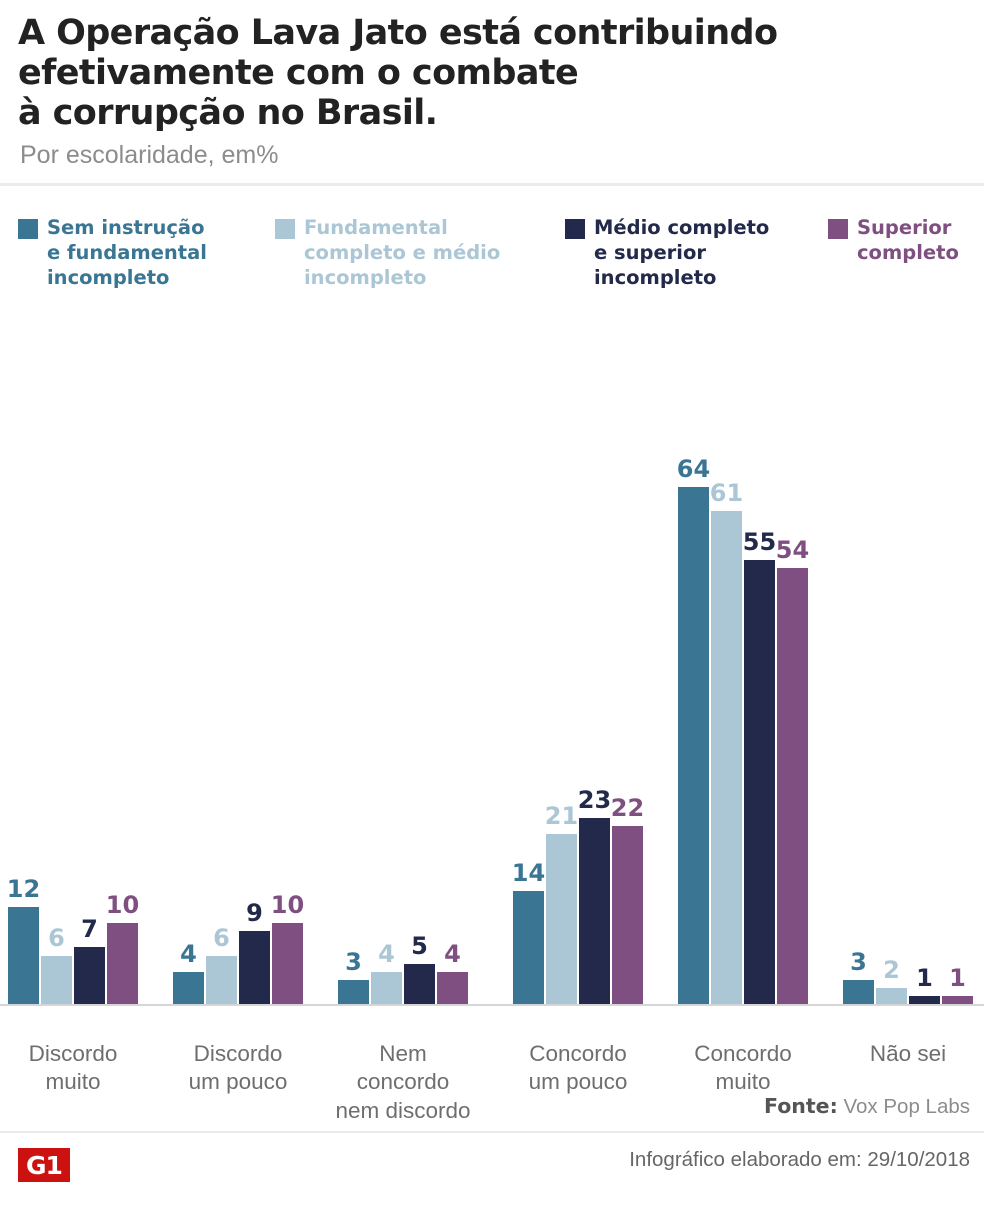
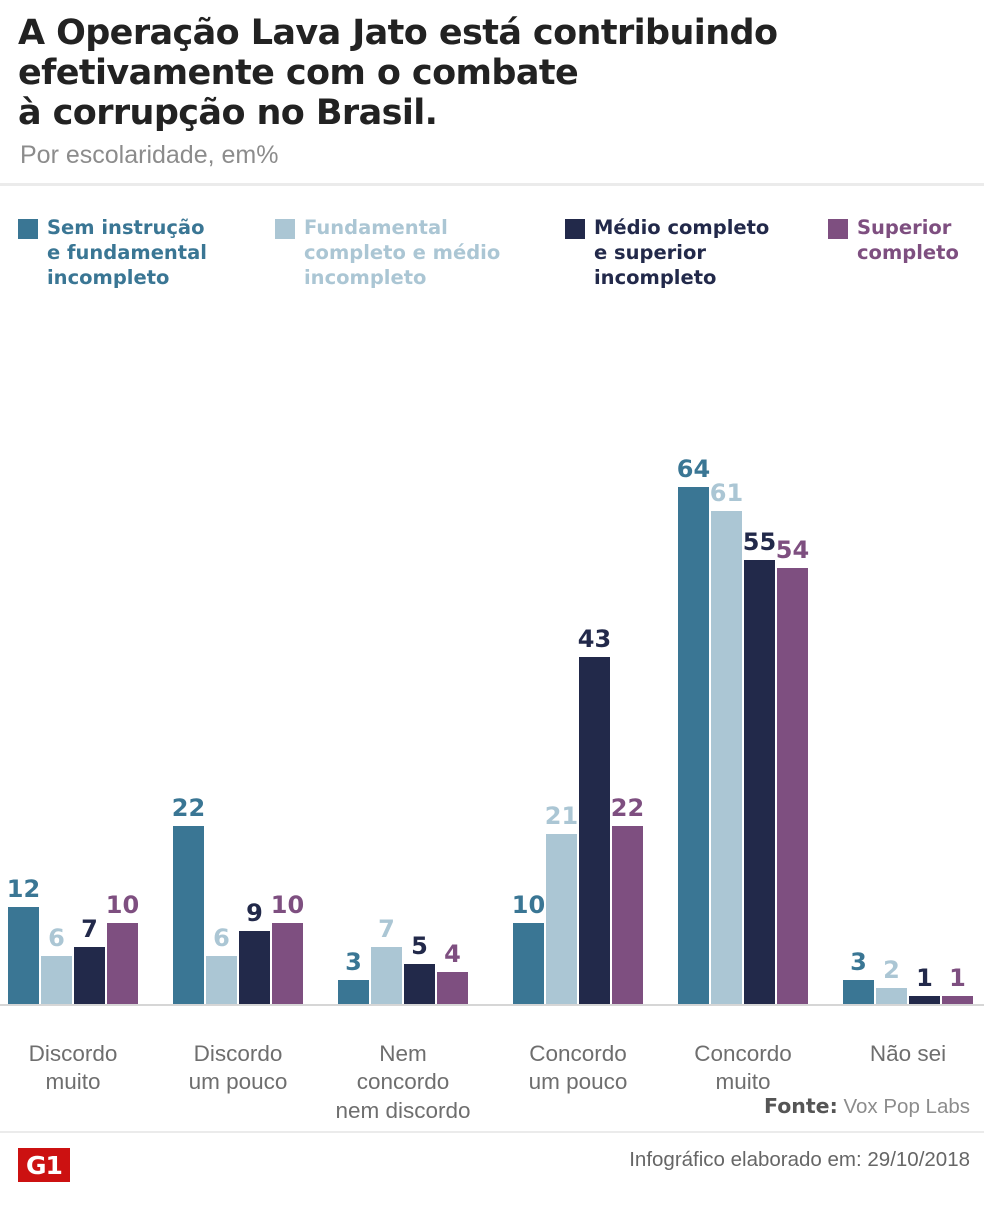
Sem instrução e fundamental incompleto/Discordo um pouco: 4 -> 22
Fundamental completo e médio incompleto/Nem concordo nem discordo: 4 -> 7
Sem instrução e fundamental incompleto/Concordo um pouco: 14 -> 10
Médio completo e superior incompleto/Concordo um pouco: 23 -> 43
